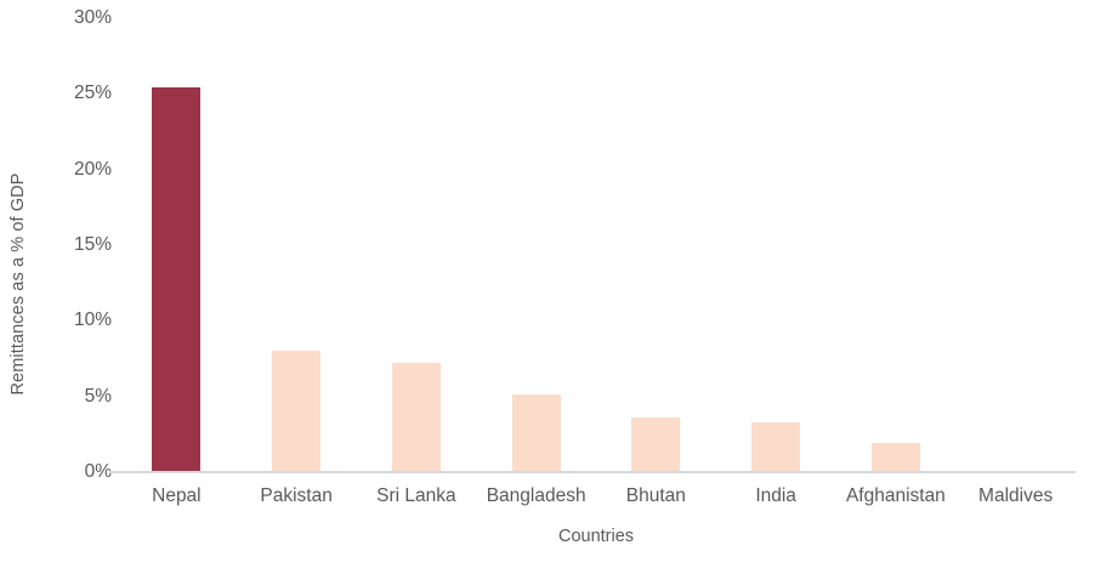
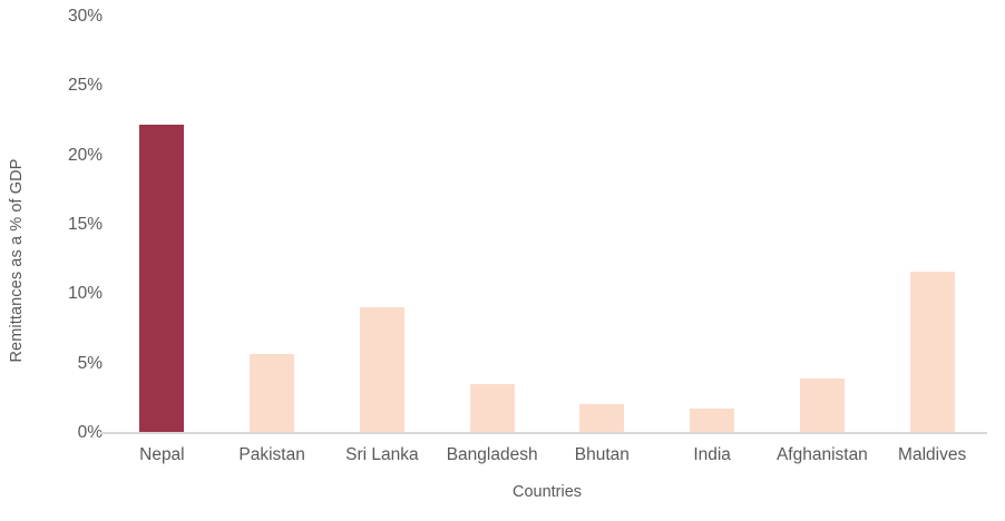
Nepal: 25.4% -> 22.2%
Pakistan: 8.0% -> 5.7%
Sri Lanka: 7.2% -> 9.1%
Bangladesh: 5.1% -> 3.5%
Bhutan: 3.6% -> 2.1%
India: 3.3% -> 1.8%
Afghanistan: 1.9% -> 3.9%
Maldives: 0.1% -> 11.6%
